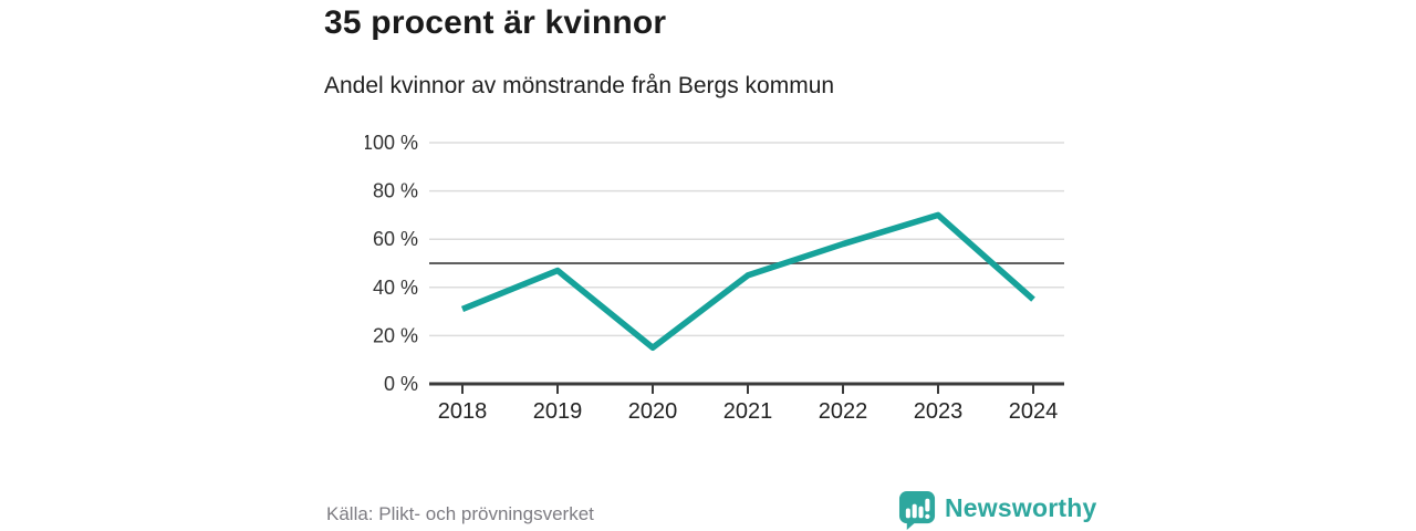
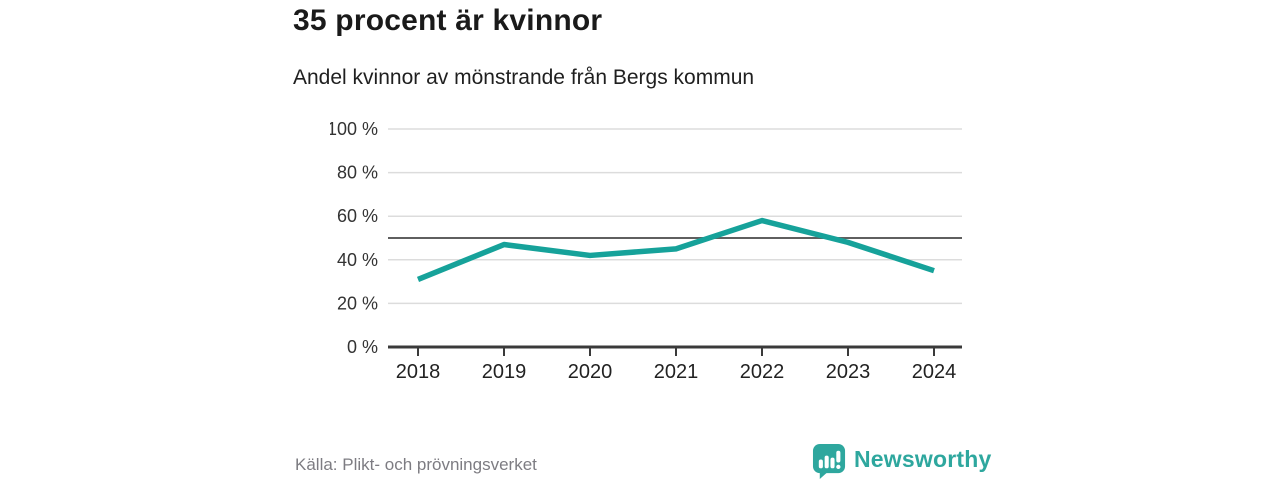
2020: 15% -> 42%
2023: 70% -> 48%
